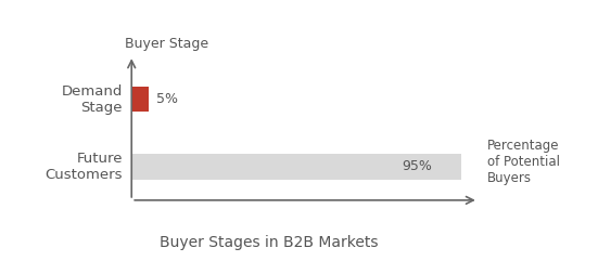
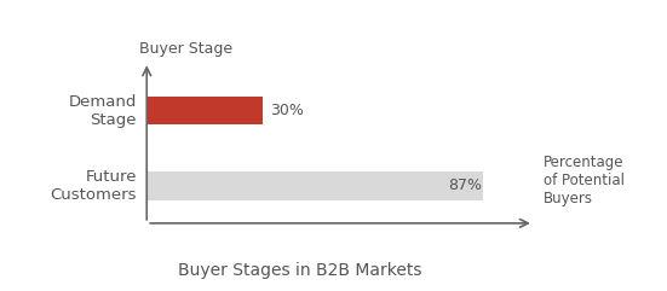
Demand Stage: 5% -> 30%
Future Customers: 95% -> 87%
